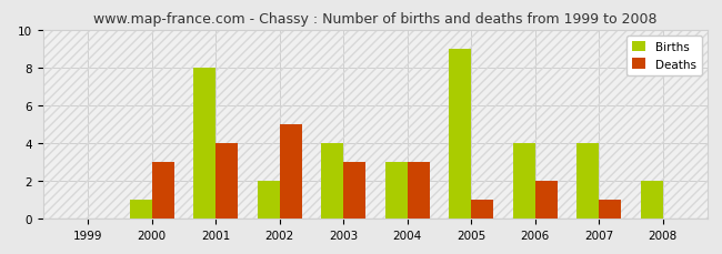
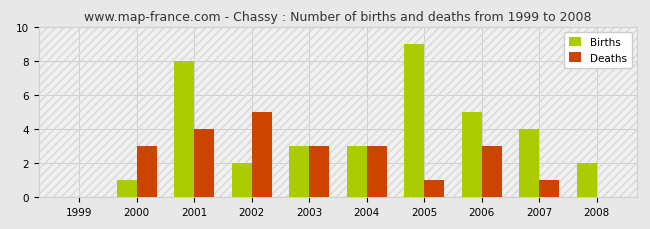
Births/2003: 4 -> 3
Births/2006: 4 -> 5
Deaths/2006: 2 -> 3
